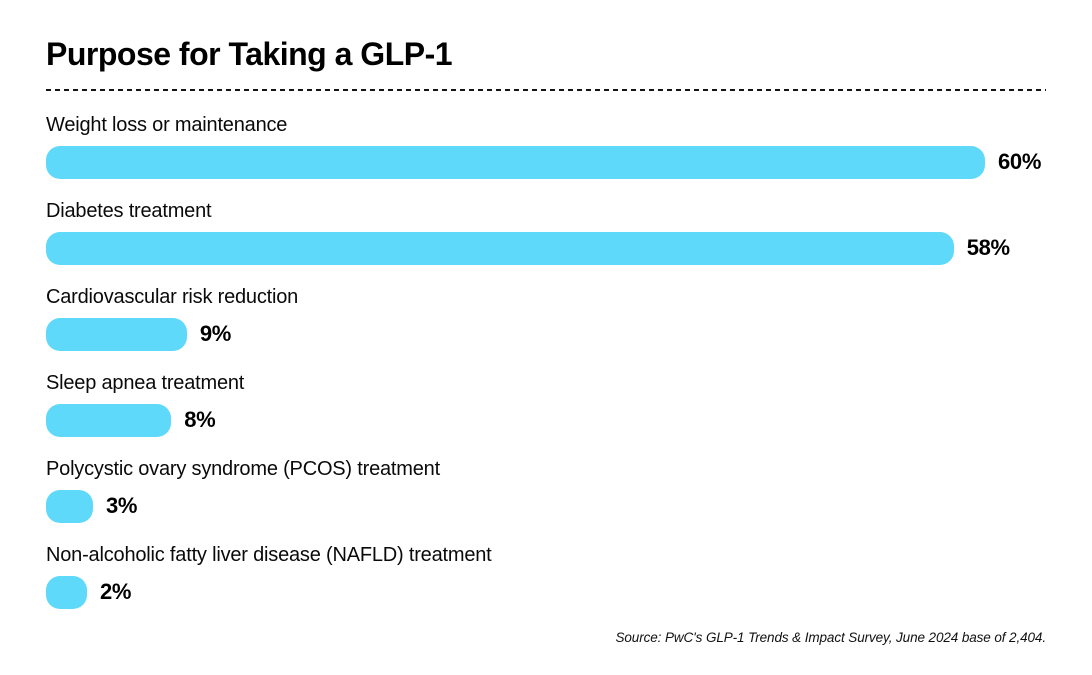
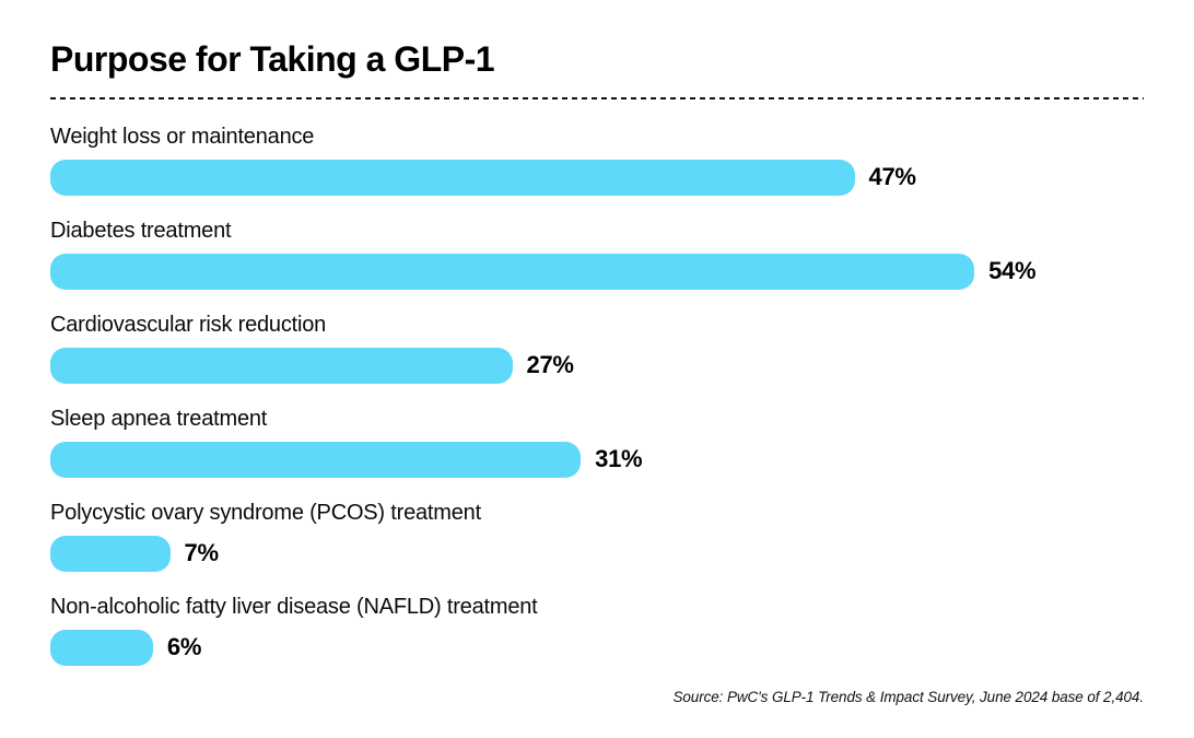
Weight loss or maintenance: 60% -> 47%
Diabetes treatment: 58% -> 54%
Cardiovascular risk reduction: 9% -> 27%
Sleep apnea treatment: 8% -> 31%
Polycystic ovary syndrome (PCOS) treatment: 3% -> 7%
Non-alcoholic fatty liver disease (NAFLD) treatment: 2% -> 6%
